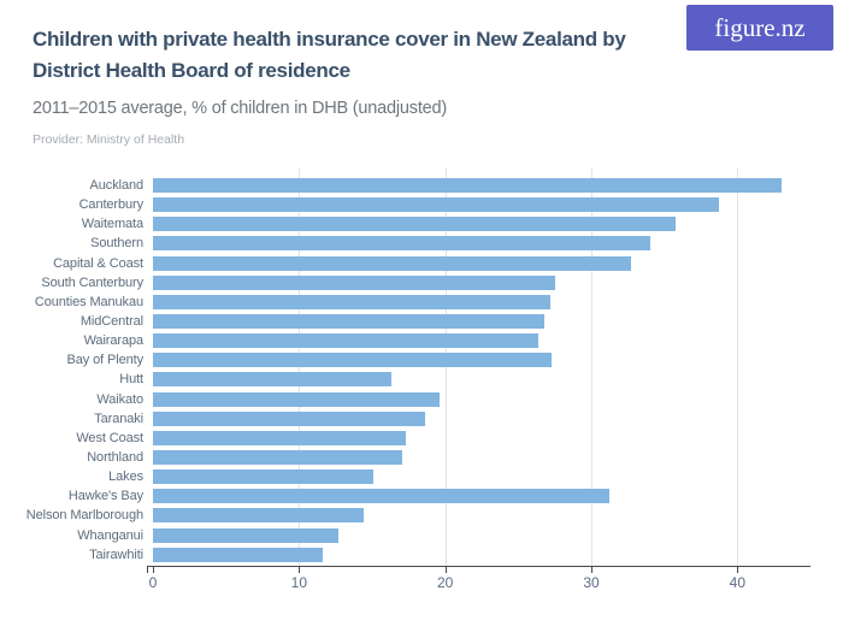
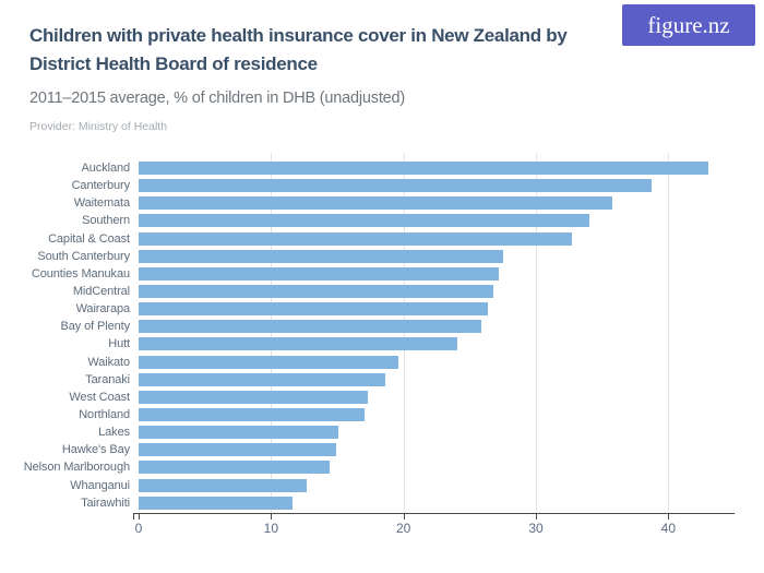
Bay of Plenty: 27.3 -> 25.9
Hutt: 16.3 -> 24.1
Hawke's Bay: 31.2 -> 14.9
